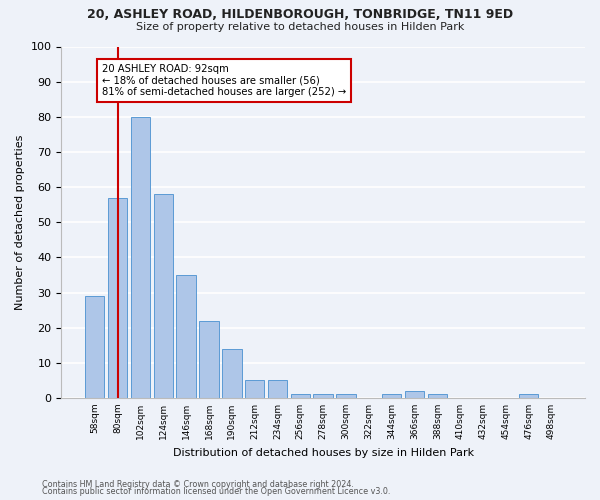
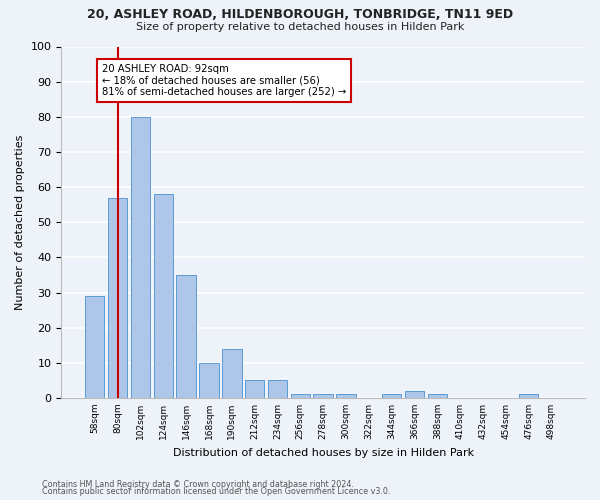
168sqm: 22 -> 10
